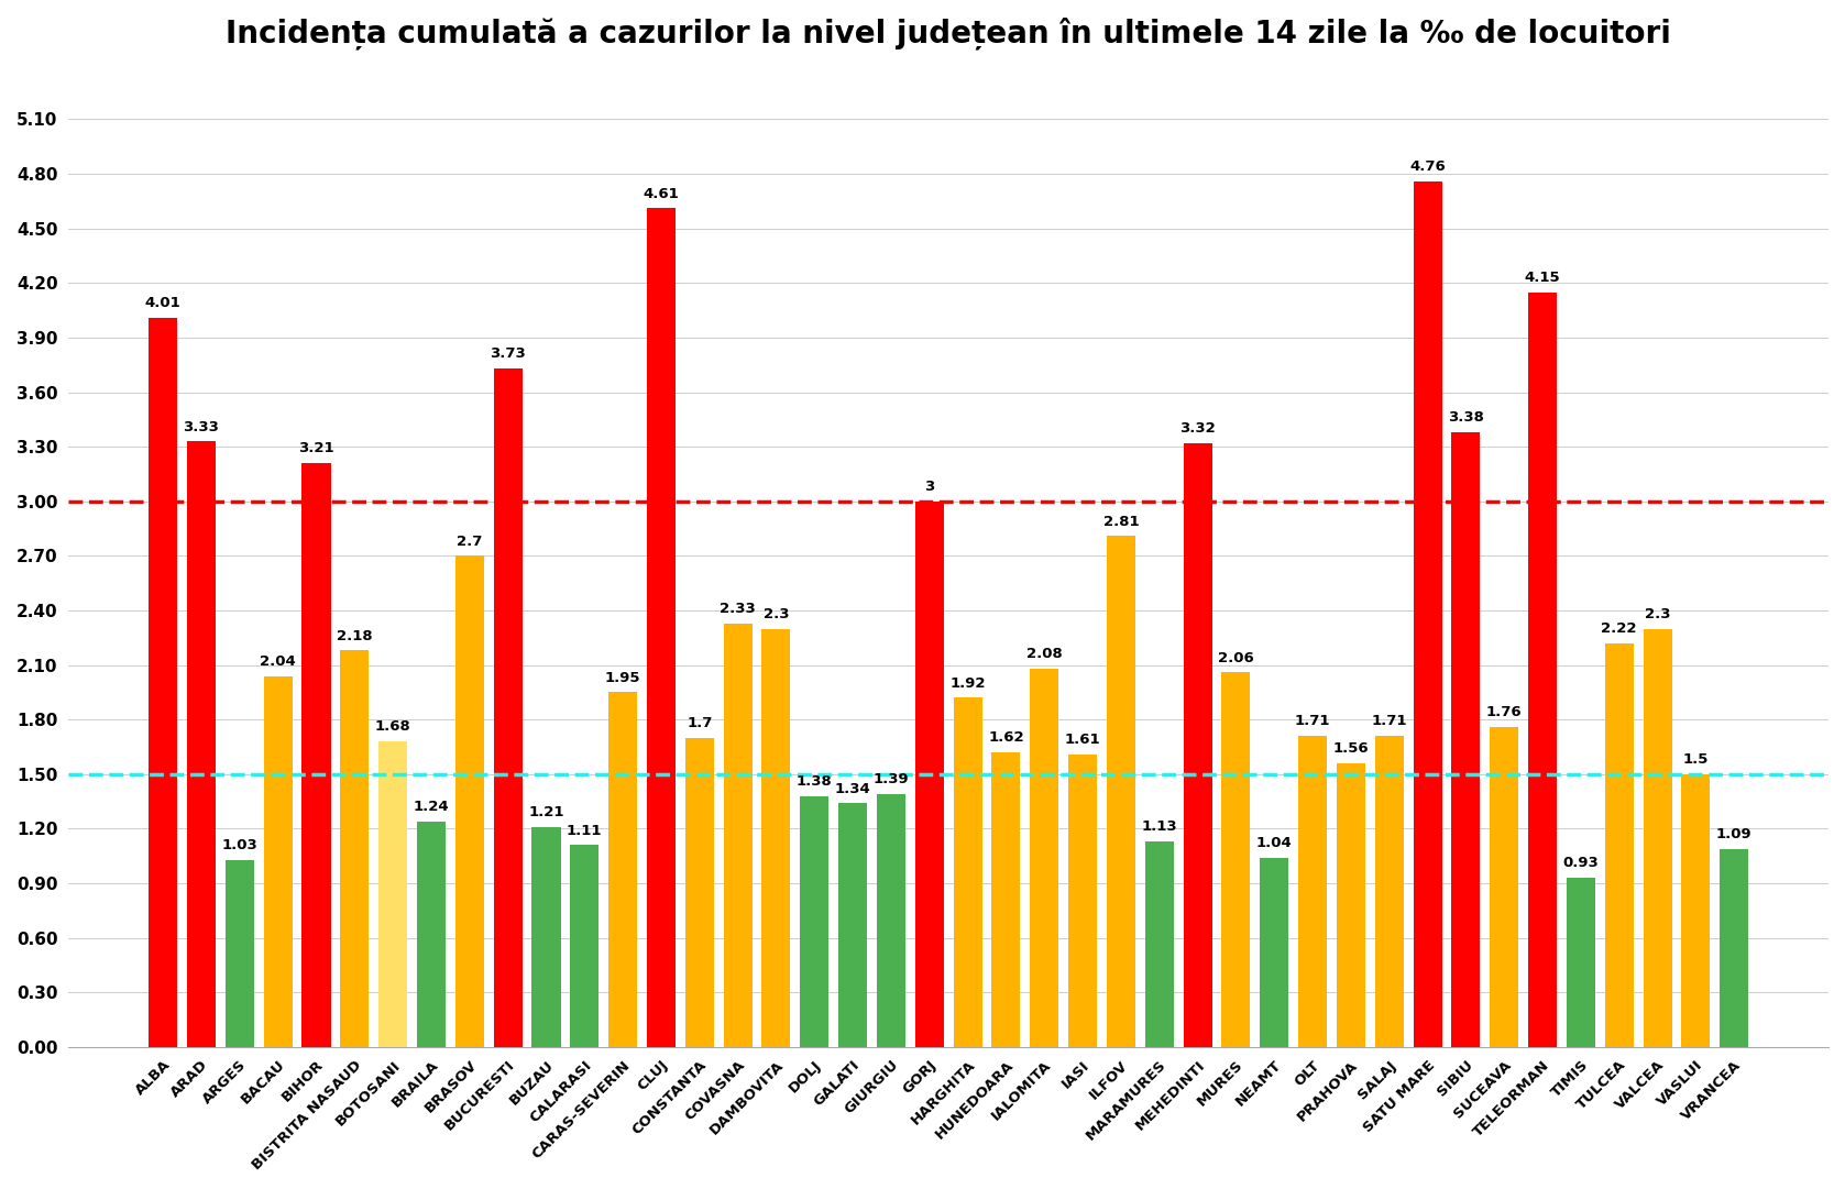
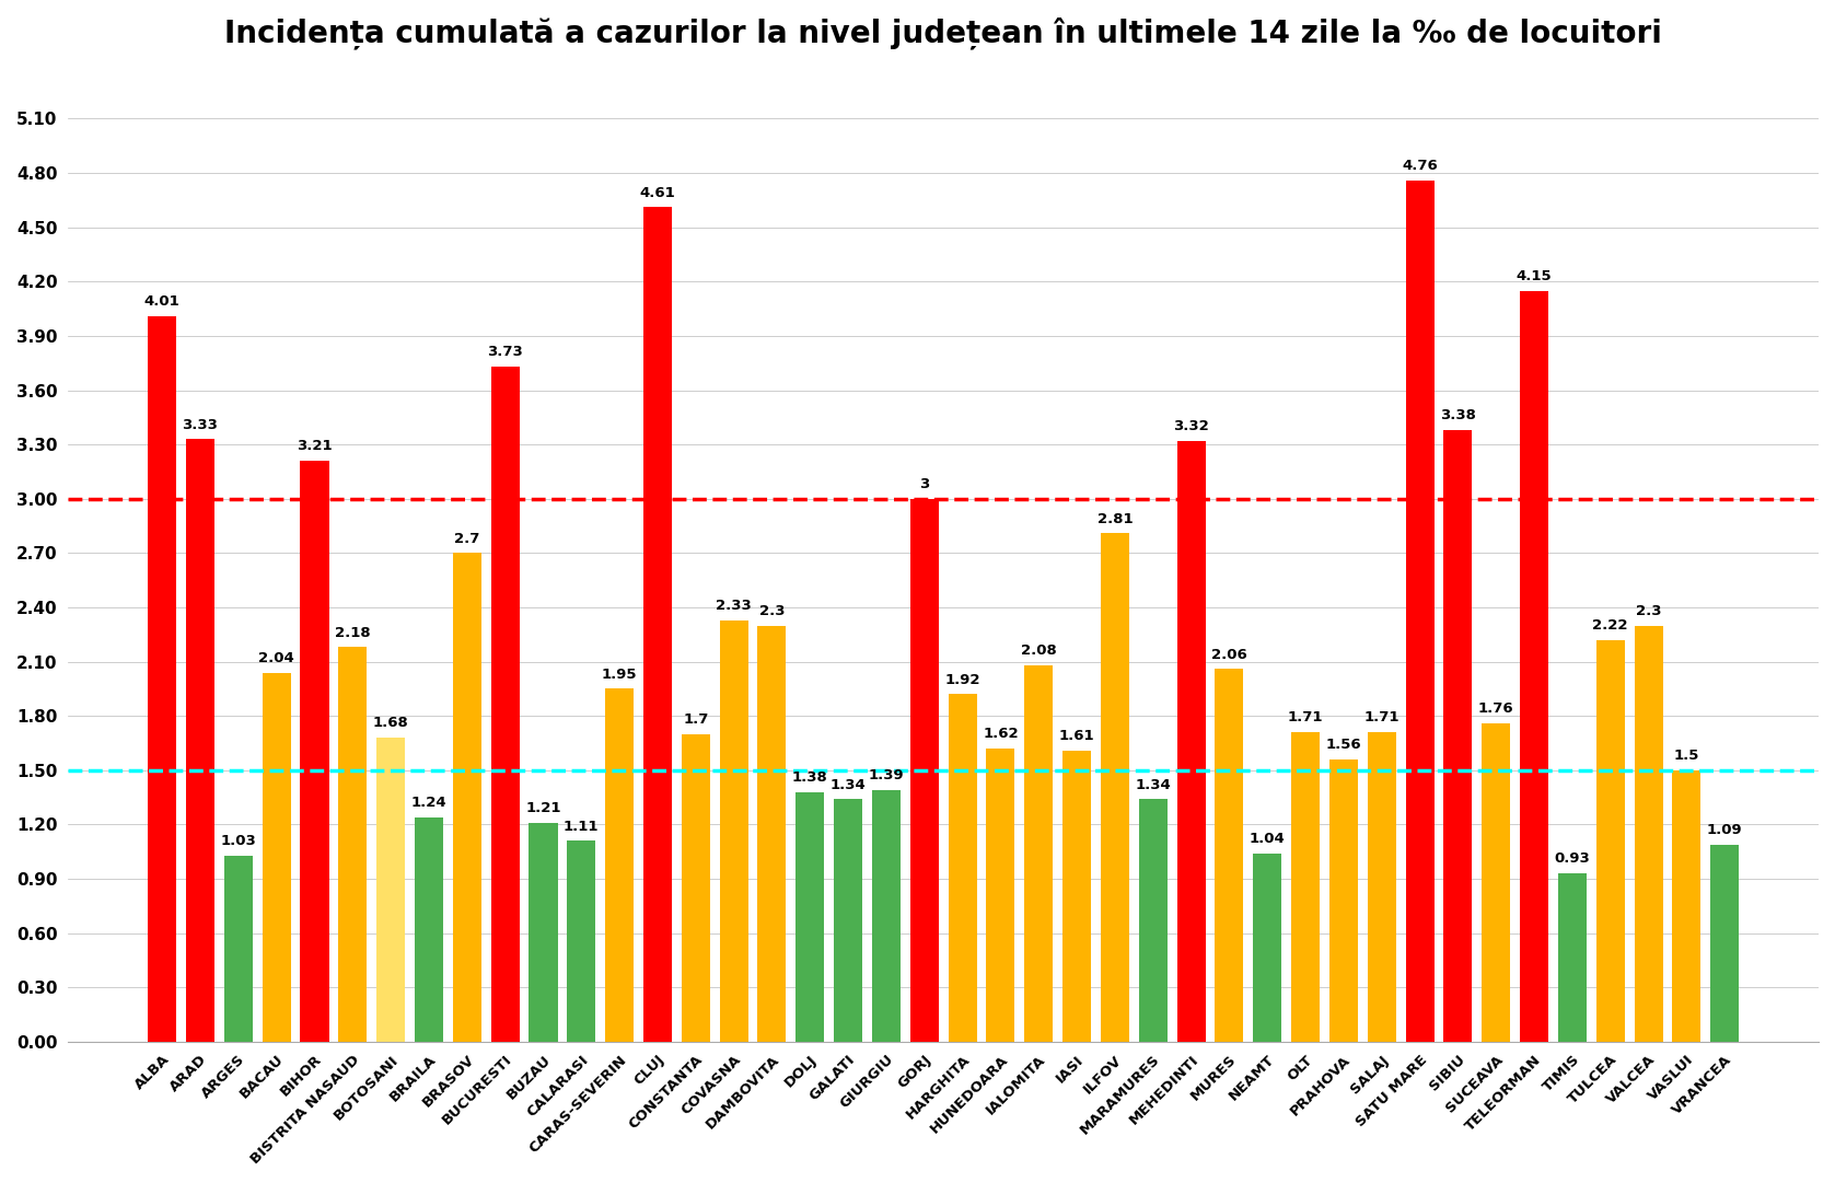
MARAMURES: 1.13 -> 1.34
